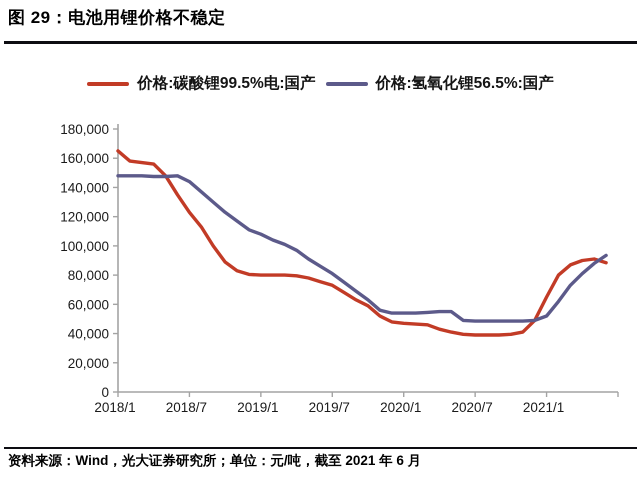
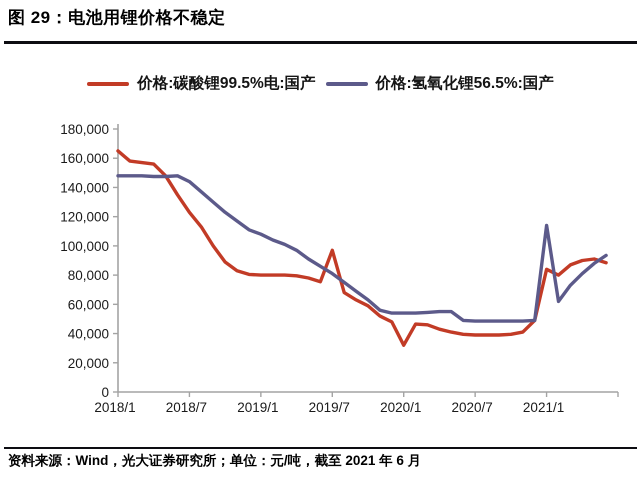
价格:碳酸锂99.5%电:国产/2019/7: 73000 -> 97000
价格:碳酸锂99.5%电:国产/2020/1: 47000 -> 32000
价格:碳酸锂99.5%电:国产/2021/1: 65000 -> 84000
价格:氢氧化锂56.5%:国产/2021/1: 52000 -> 114000
